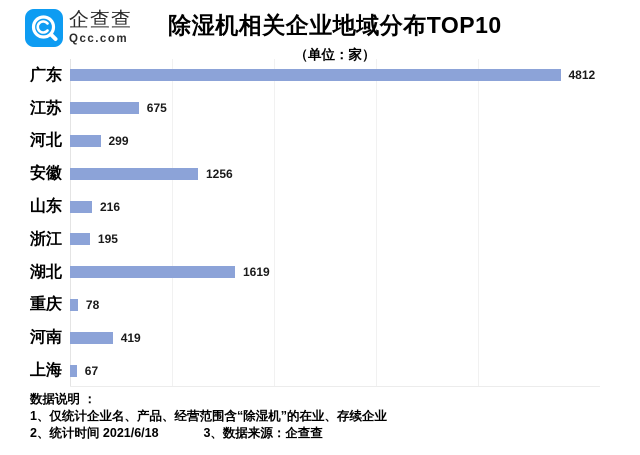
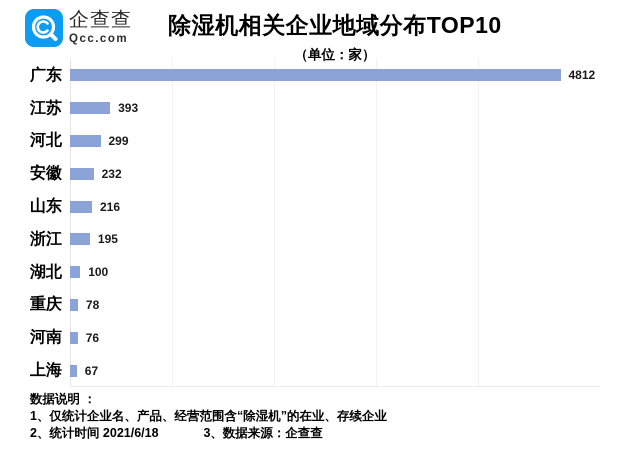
江苏: 675 -> 393
安徽: 1256 -> 232
湖北: 1619 -> 100
河南: 419 -> 76
